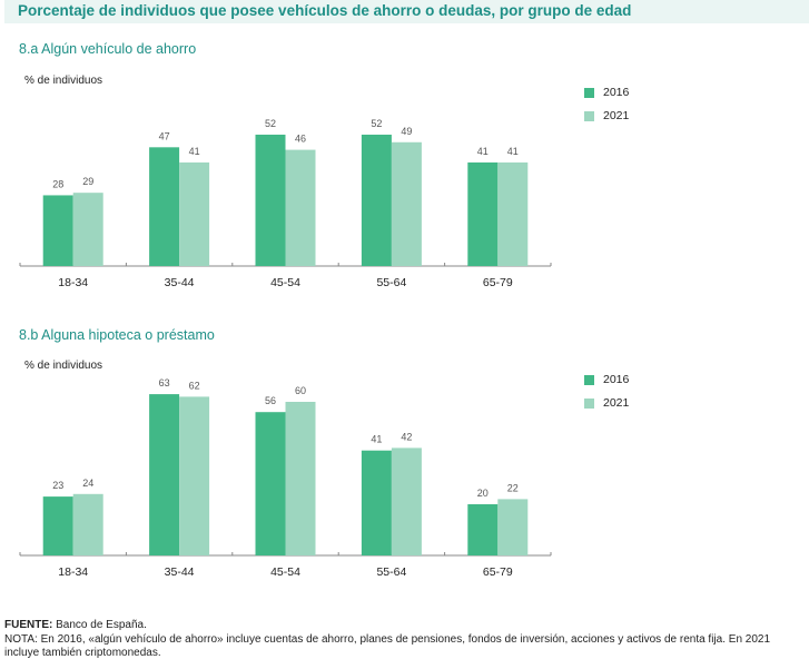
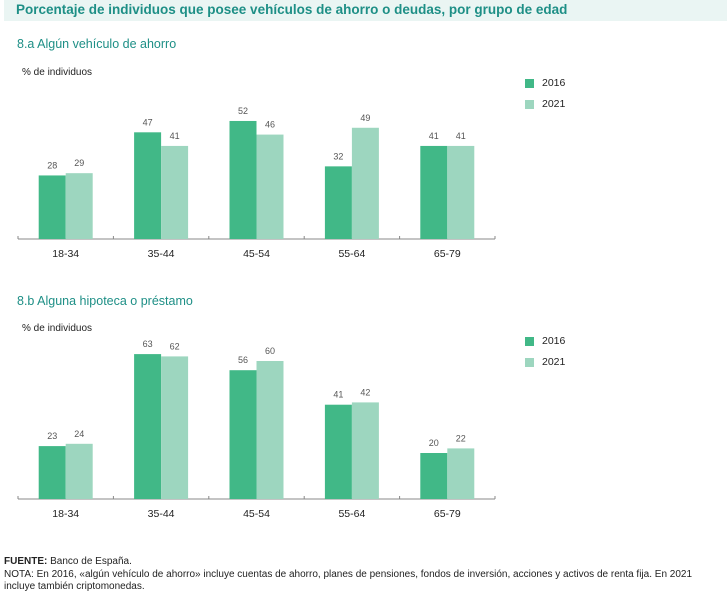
8.a Algún vehículo de ahorro/2016/55-64: 52 -> 32
